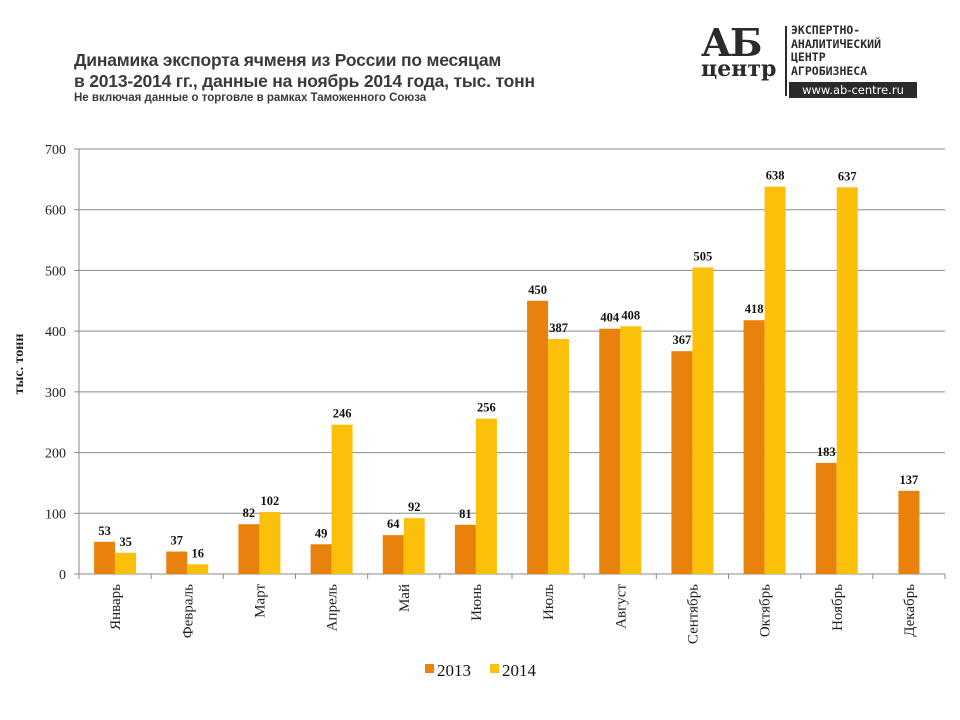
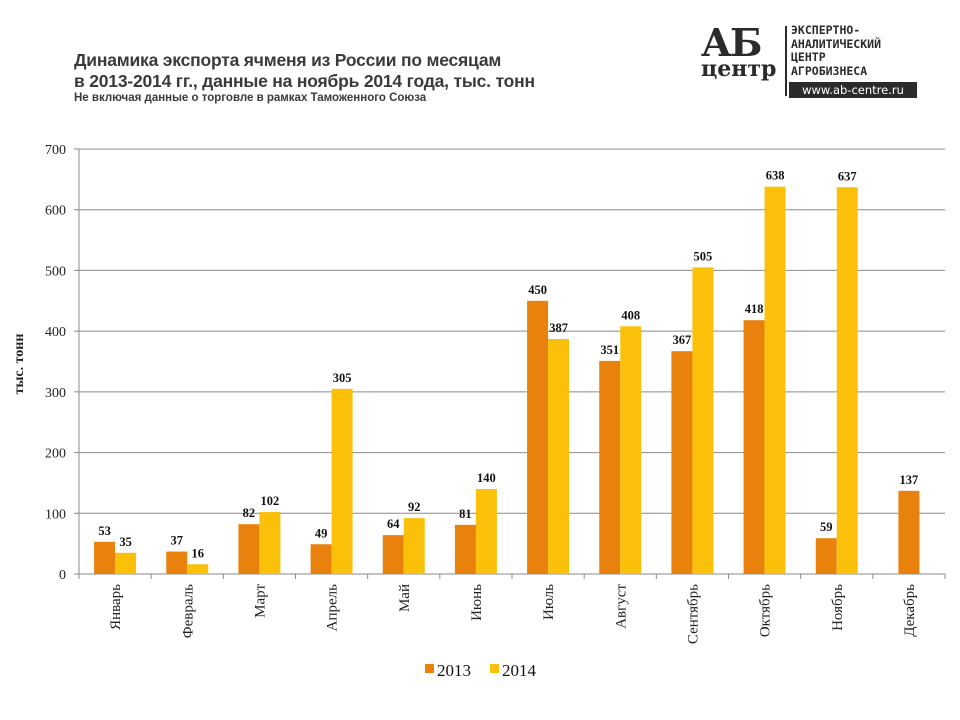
2014/Апрель: 246 -> 305
2014/Июнь: 256 -> 140
2013/Август: 404 -> 351
2013/Ноябрь: 183 -> 59
